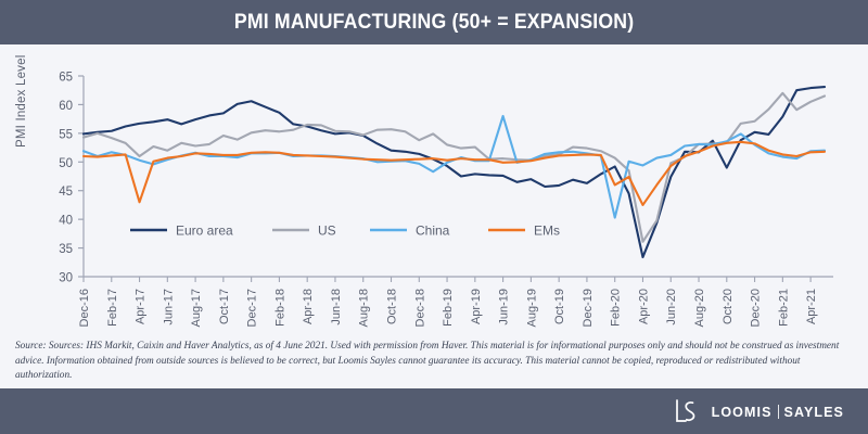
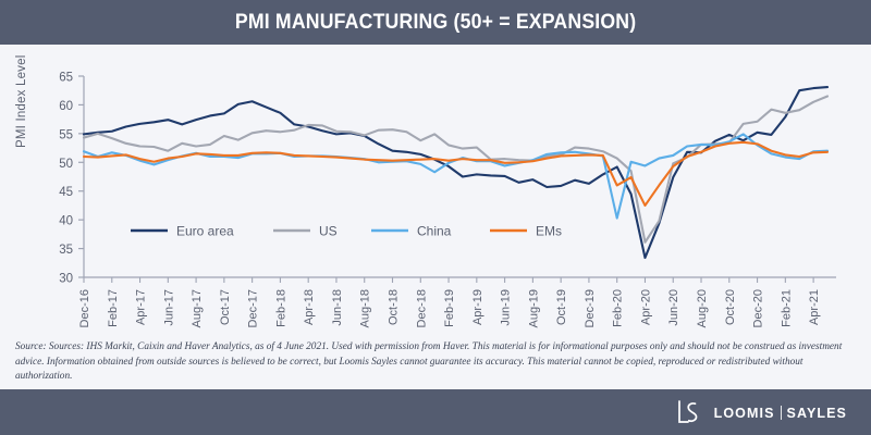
US/Apr-17: 51 -> 53
EMs/Apr-17: 43 -> 51
China/Jun-19: 58 -> 49
Euro area/Oct-20: 49 -> 55
US/Feb-21: 62 -> 59
